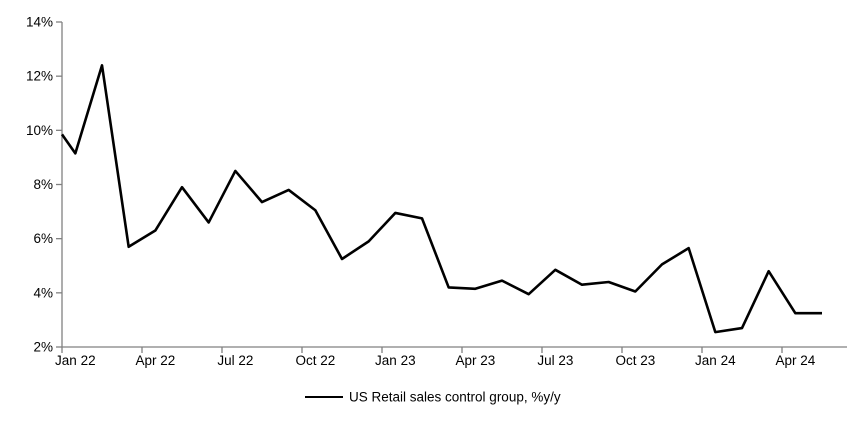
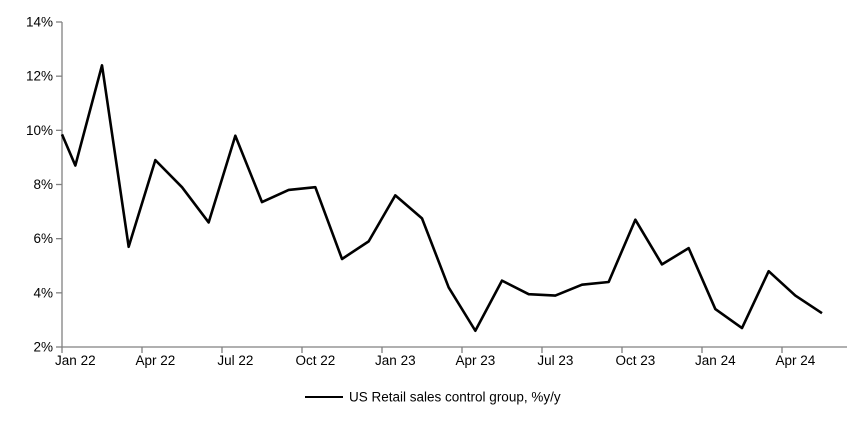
Jan 22: 9.2% -> 8.7%
Apr 22: 6.3% -> 8.9%
Jul 22: 8.5% -> 9.8%
Oct 22: 7.0% -> 7.9%
Jan 23: 7.0% -> 7.6%
Apr 23: 4.2% -> 2.6%
Jul 23: 4.8% -> 3.9%
Oct 23: 4.0% -> 6.7%
Jan 24: 2.5% -> 3.4%
Apr 24: 3.2% -> 3.9%
